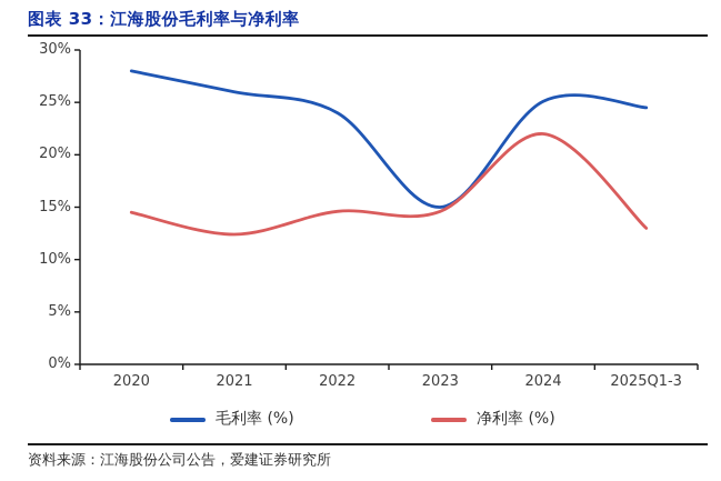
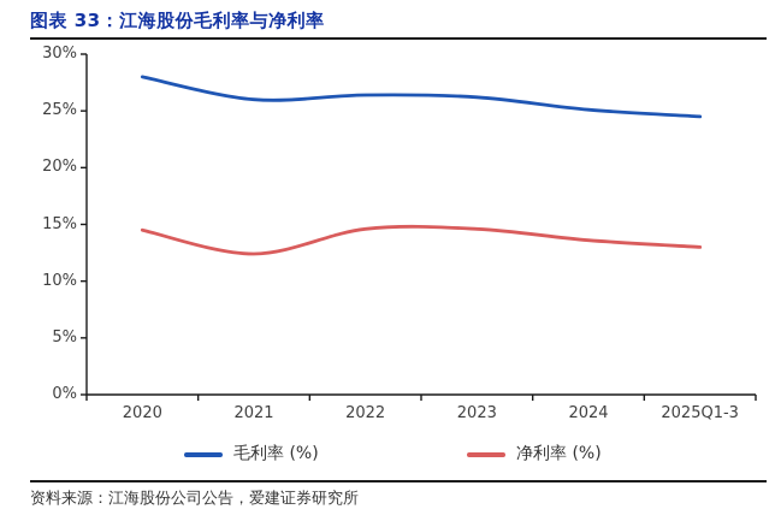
毛利率 (%)/2022: 24% -> 26%
毛利率 (%)/2023: 15% -> 26%
净利率 (%)/2024: 22% -> 14%
